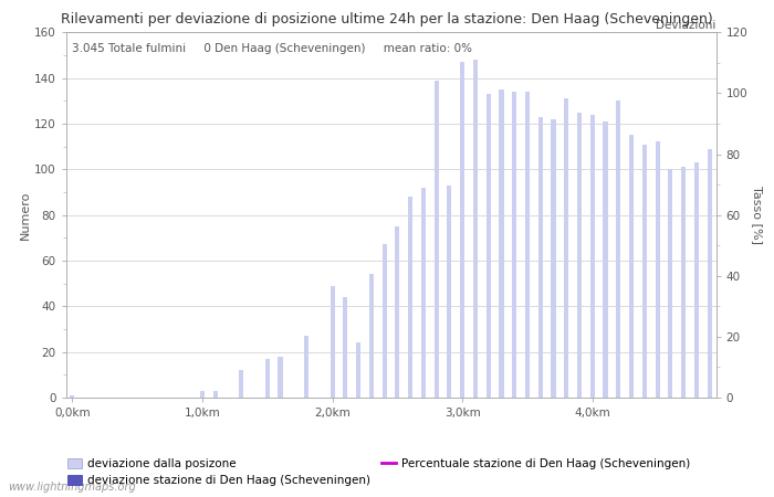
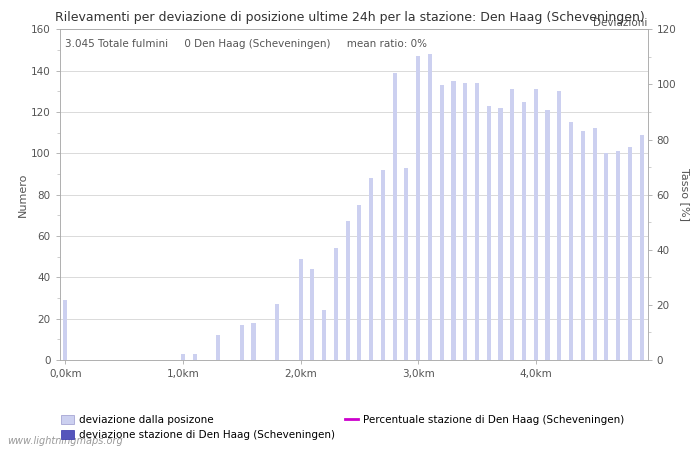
0,0km: 1 -> 29
4,0km: 124 -> 131
